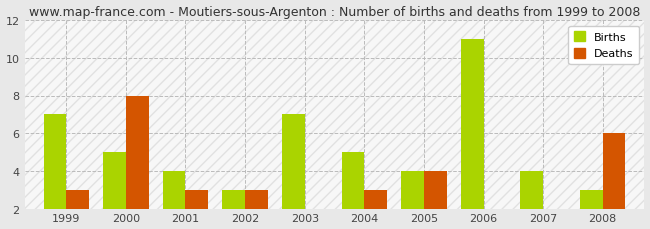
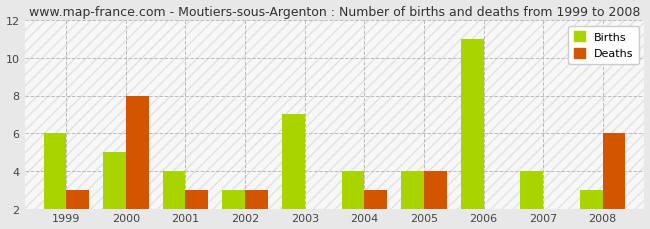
Births/1999: 7 -> 6
Births/2004: 5 -> 4
